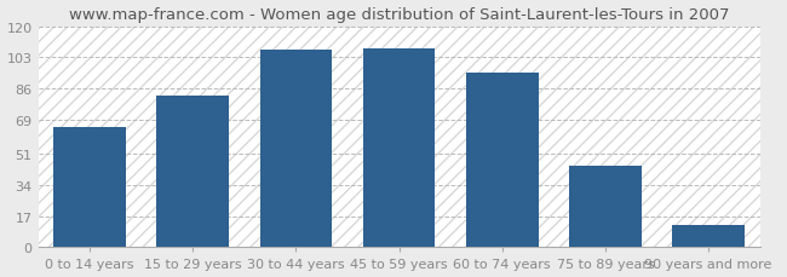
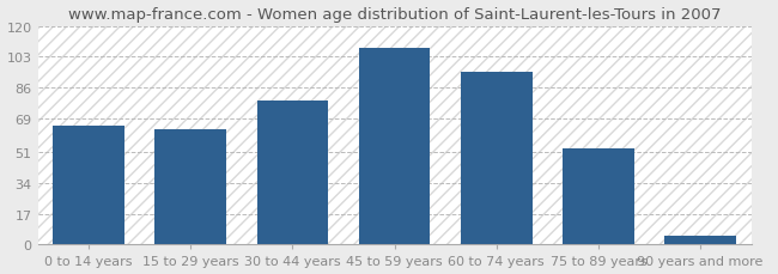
15 to 29 years: 82 -> 63
30 to 44 years: 107 -> 79
75 to 89 years: 44 -> 53
90 years and more: 12 -> 5
